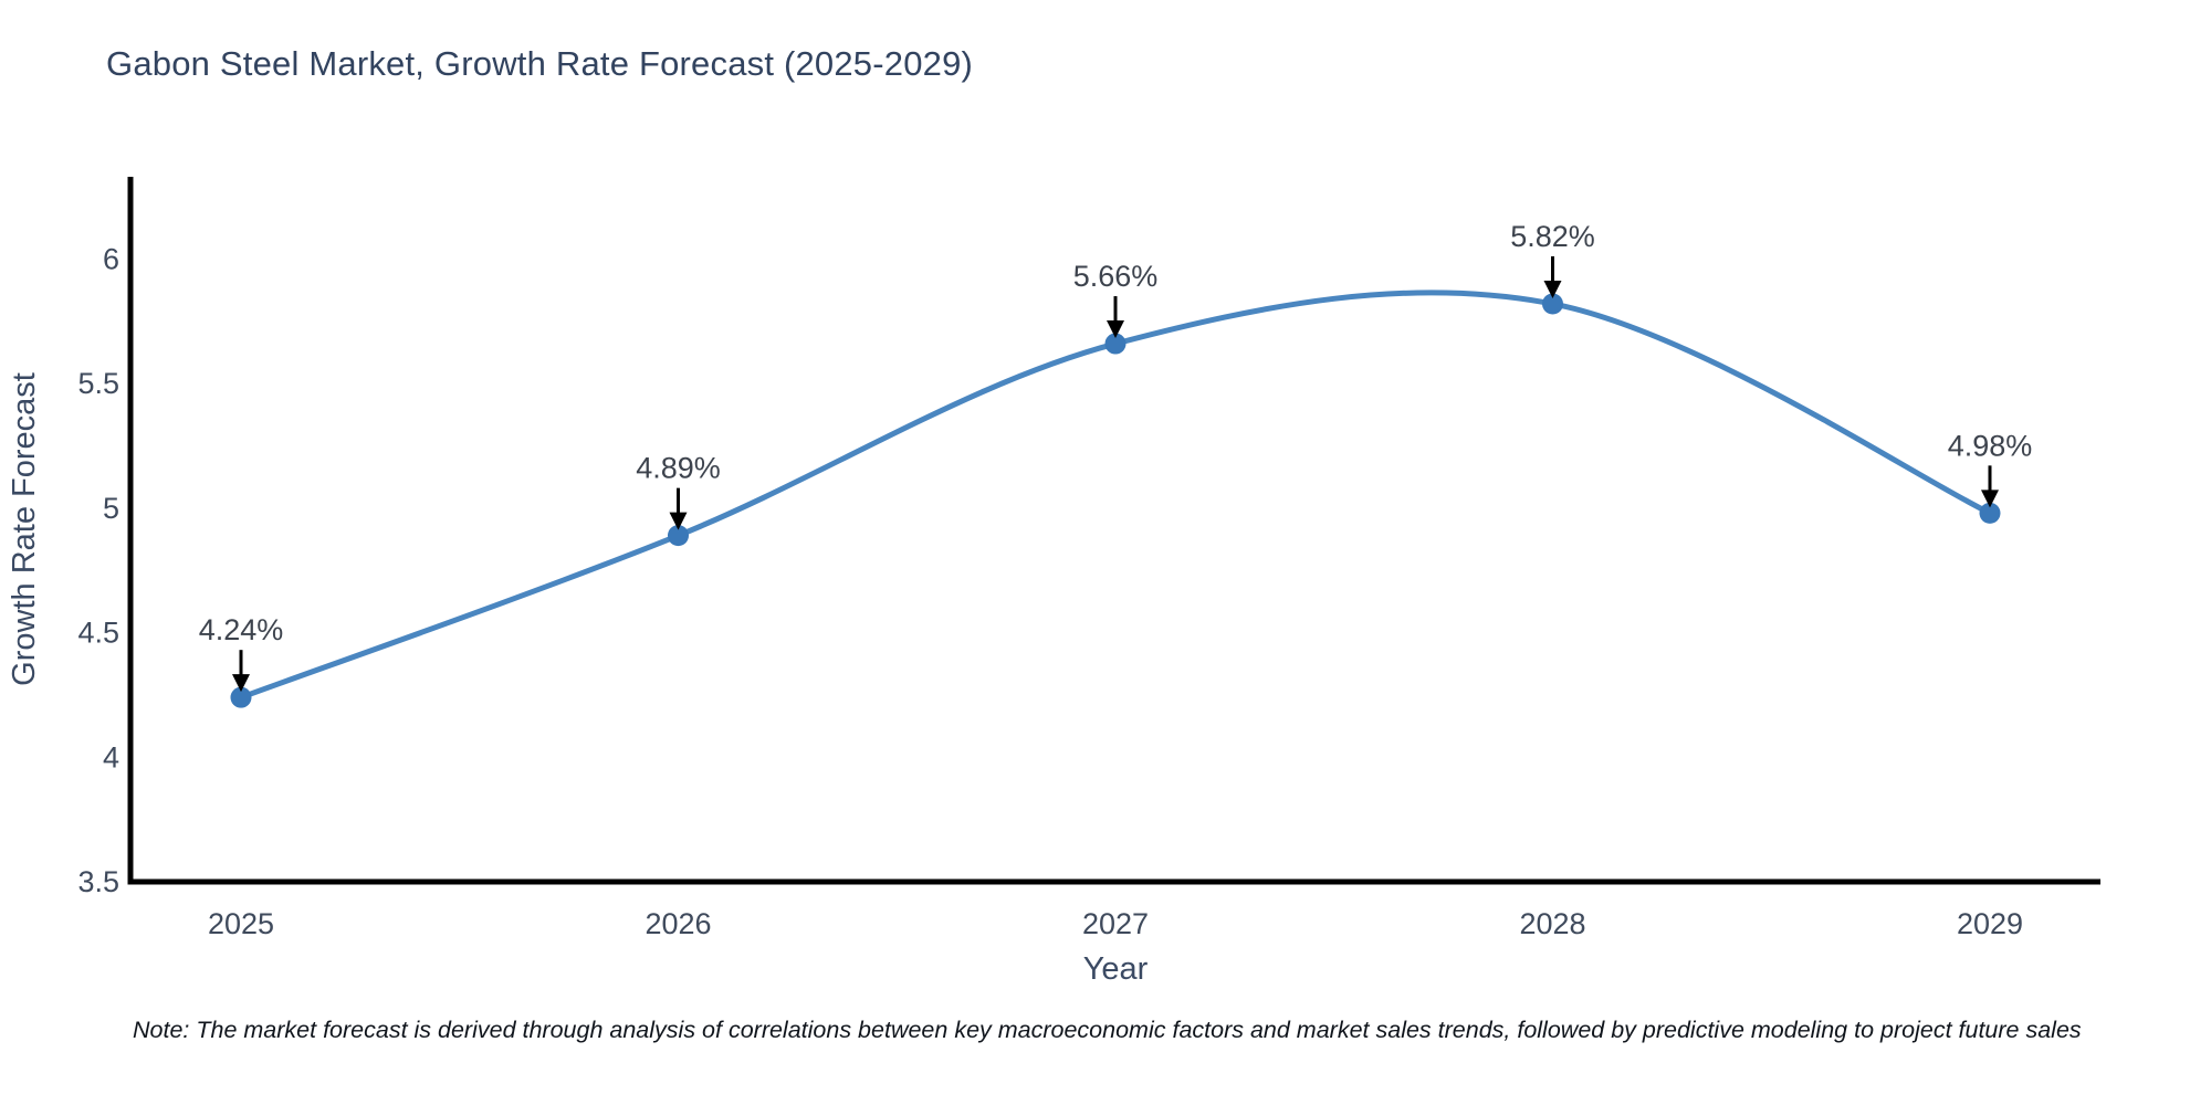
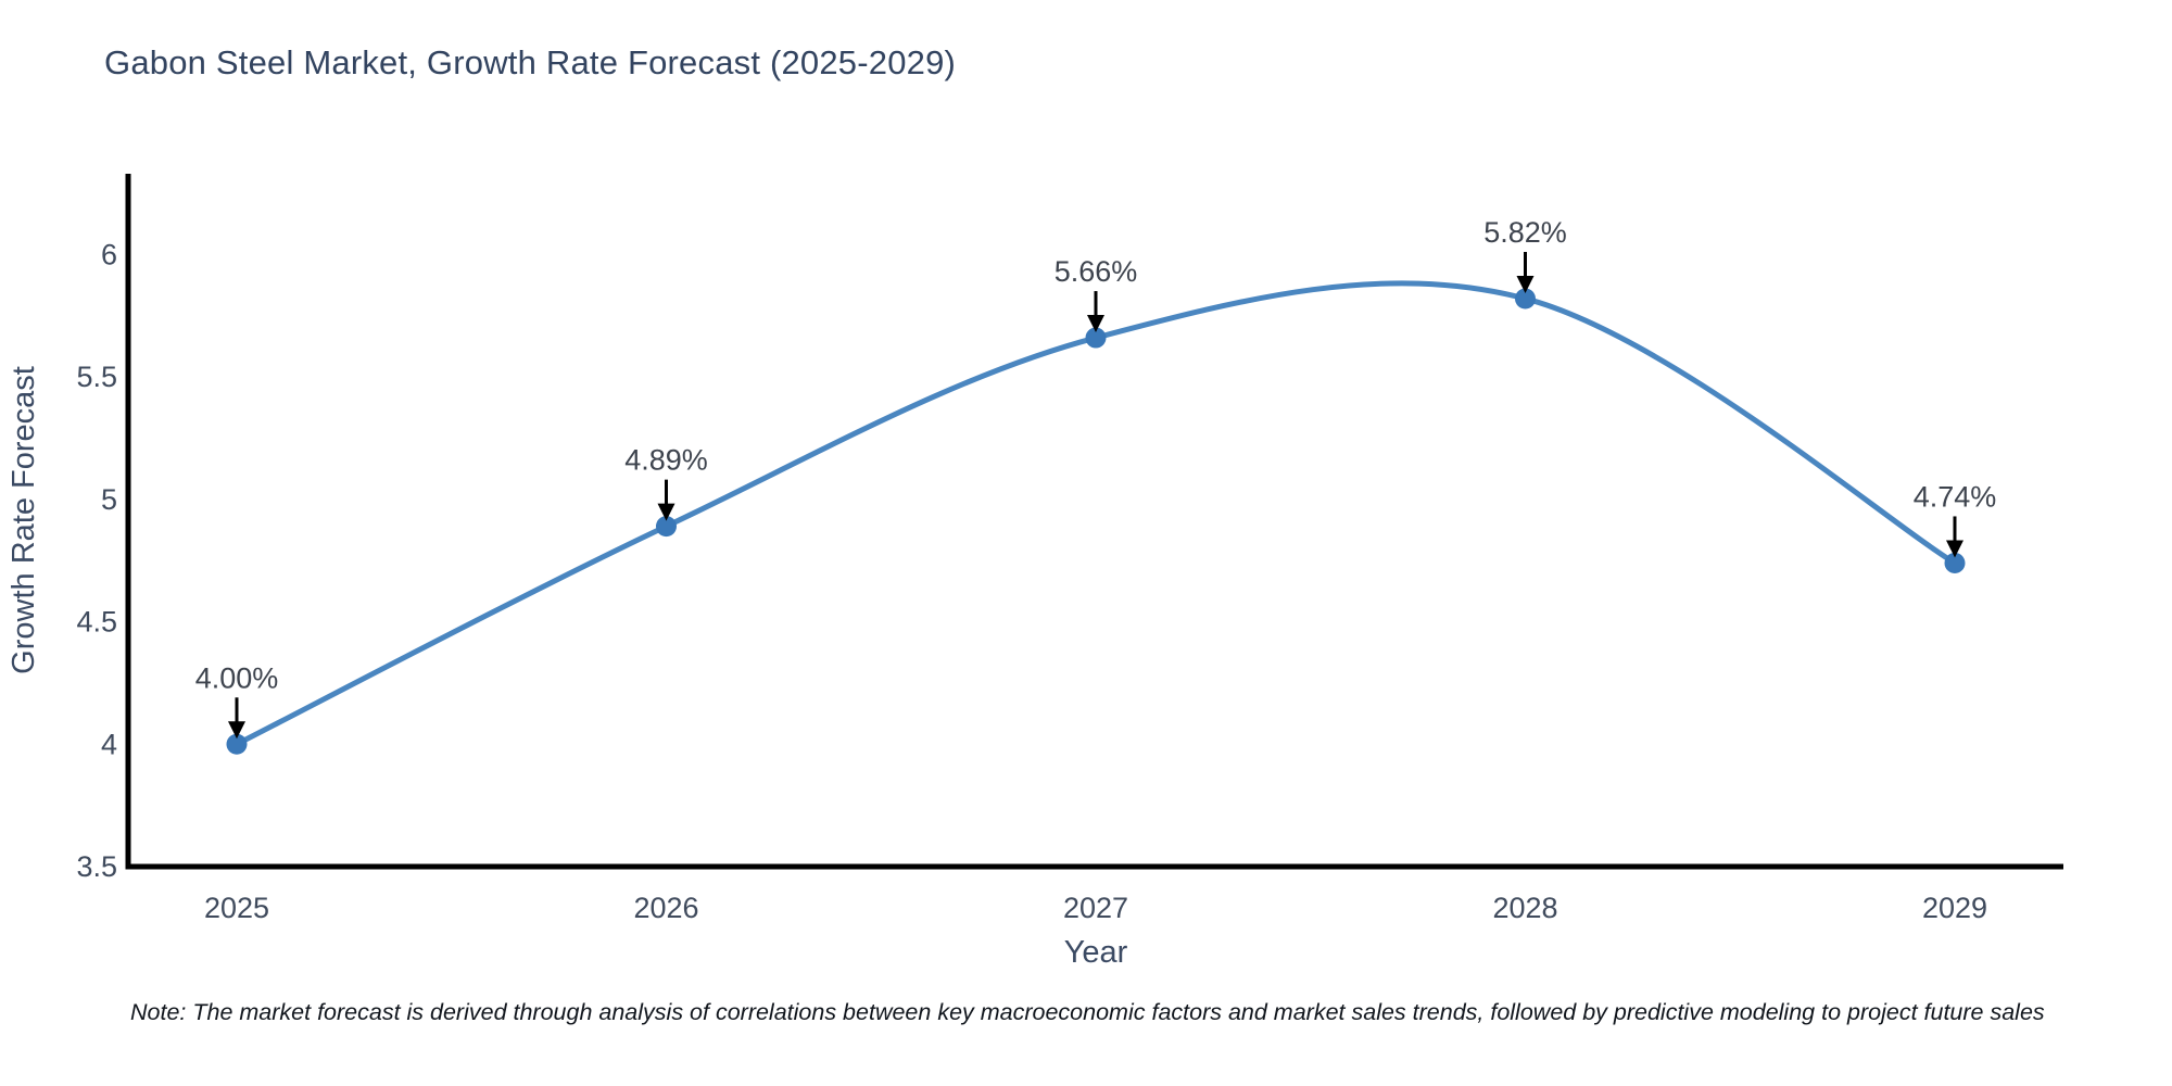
2025: 4.24% -> 4.00%
2029: 4.98% -> 4.74%
